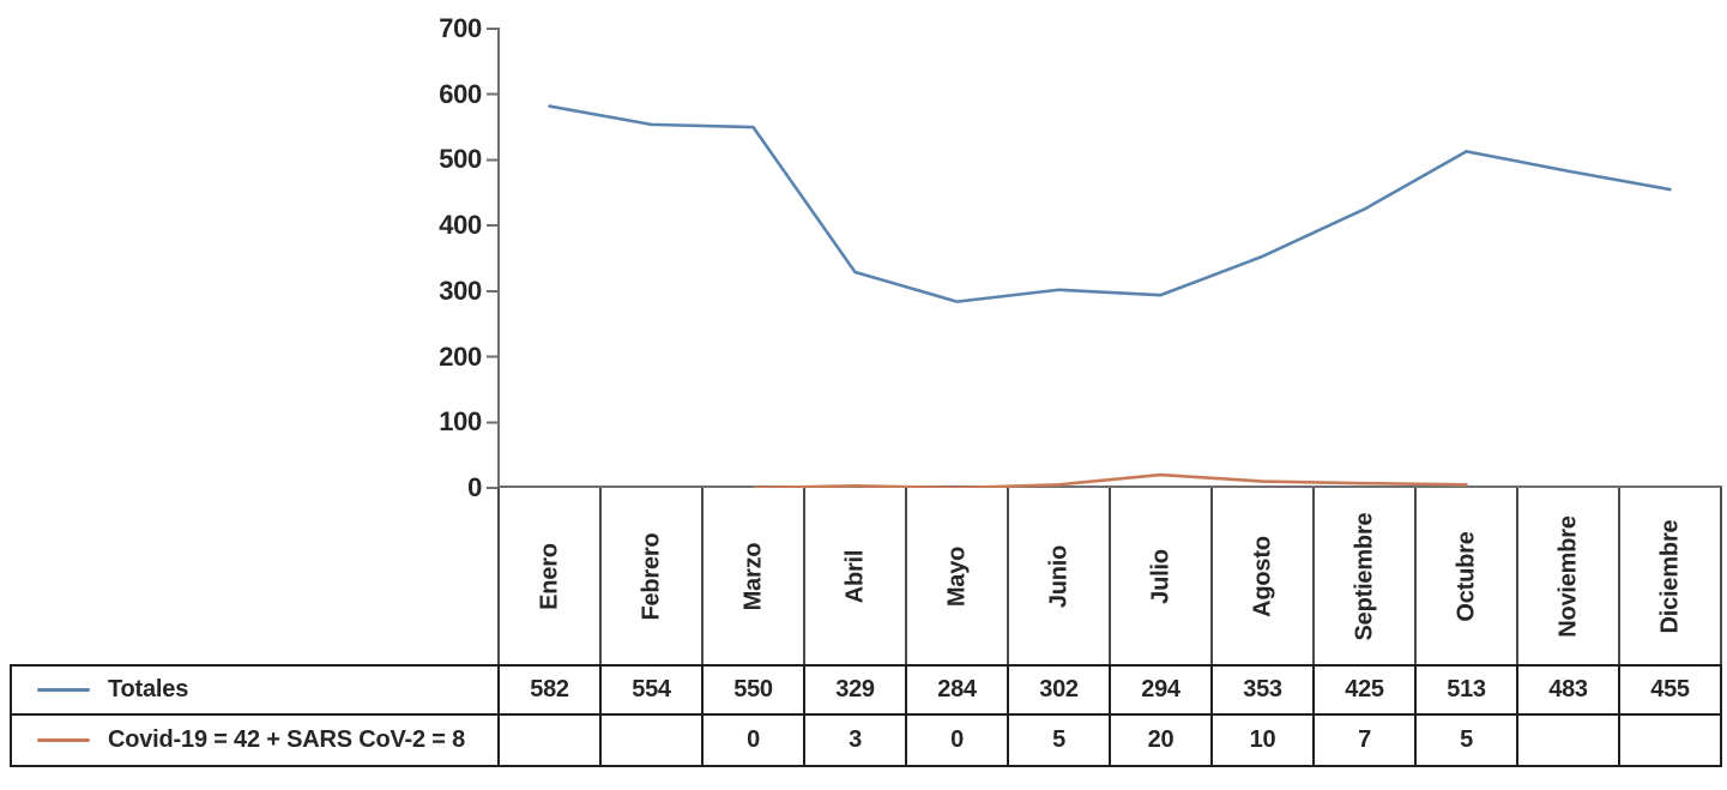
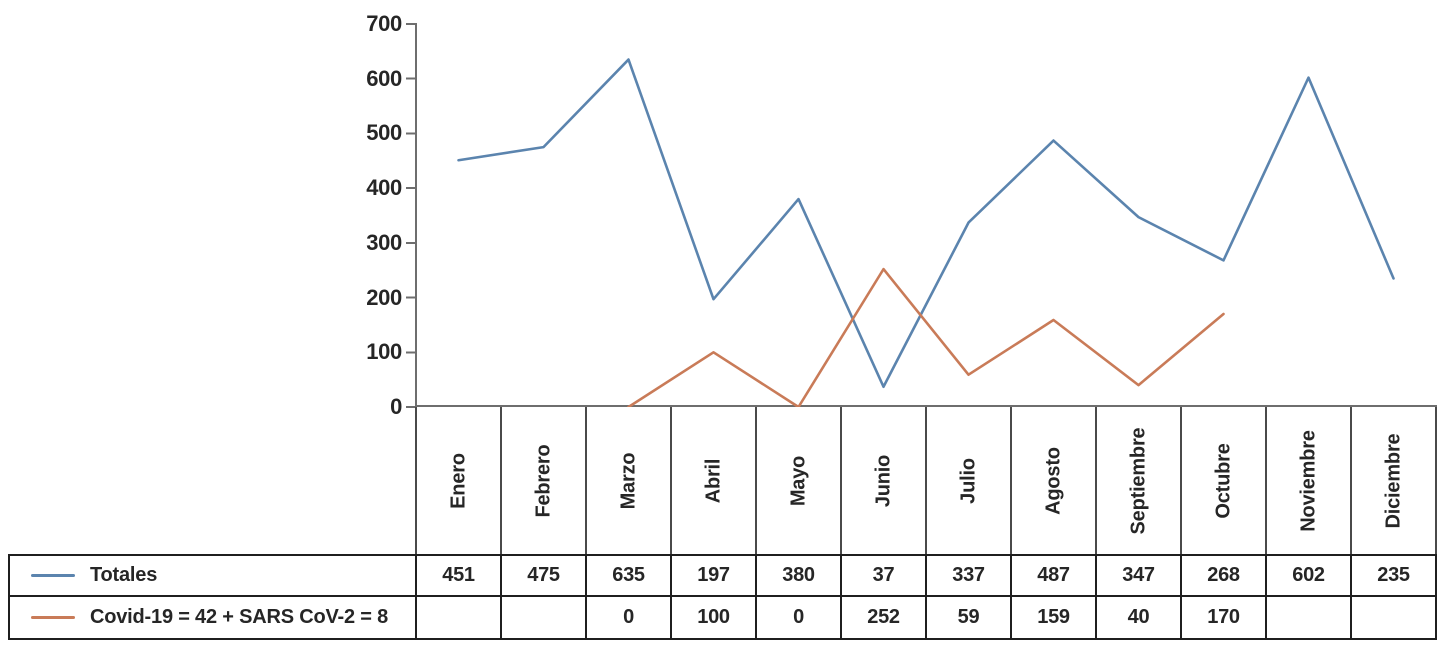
Totales/Enero: 582 -> 451
Totales/Febrero: 554 -> 475
Totales/Marzo: 550 -> 635
Totales/Abril: 329 -> 197
Covid-19 = 42 + SARS CoV-2 = 8/Abril: 3 -> 100
Totales/Mayo: 284 -> 380
Totales/Junio: 302 -> 37
Covid-19 = 42 + SARS CoV-2 = 8/Junio: 5 -> 252
Totales/Julio: 294 -> 337
Covid-19 = 42 + SARS CoV-2 = 8/Julio: 20 -> 59
Totales/Agosto: 353 -> 487
Covid-19 = 42 + SARS CoV-2 = 8/Agosto: 10 -> 159
Totales/Septiembre: 425 -> 347
Covid-19 = 42 + SARS CoV-2 = 8/Septiembre: 7 -> 40
Totales/Octubre: 513 -> 268
Covid-19 = 42 + SARS CoV-2 = 8/Octubre: 5 -> 170
Totales/Noviembre: 483 -> 602
Totales/Diciembre: 455 -> 235
